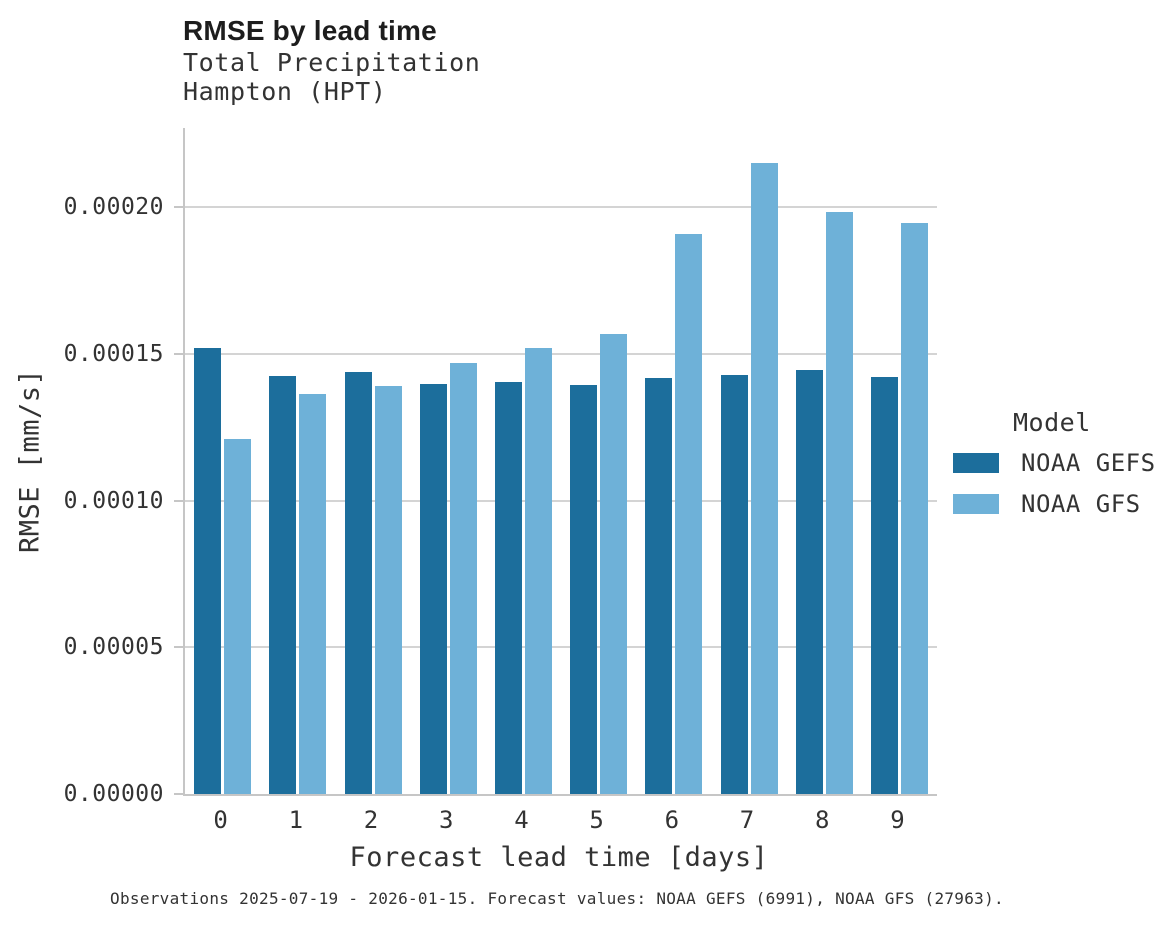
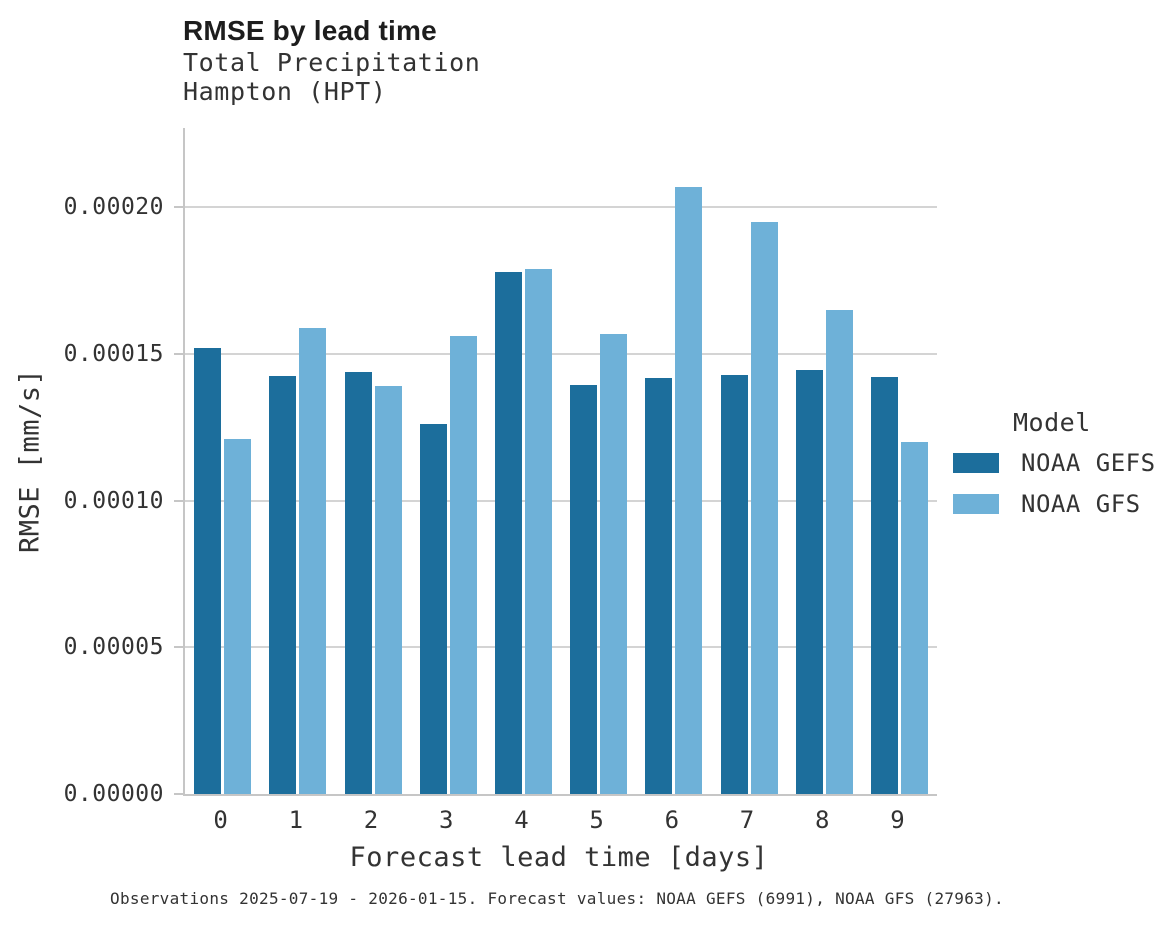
NOAA GFS/1: 0.000136 -> 0.000159
NOAA GEFS/3: 0.000140 -> 0.000126
NOAA GFS/3: 0.000147 -> 0.000156
NOAA GEFS/4: 0.000140 -> 0.000178
NOAA GFS/4: 0.000152 -> 0.000179
NOAA GFS/6: 0.000191 -> 0.000207
NOAA GFS/7: 0.000215 -> 0.000195
NOAA GFS/8: 0.000198 -> 0.000165
NOAA GFS/9: 0.000195 -> 0.000120
